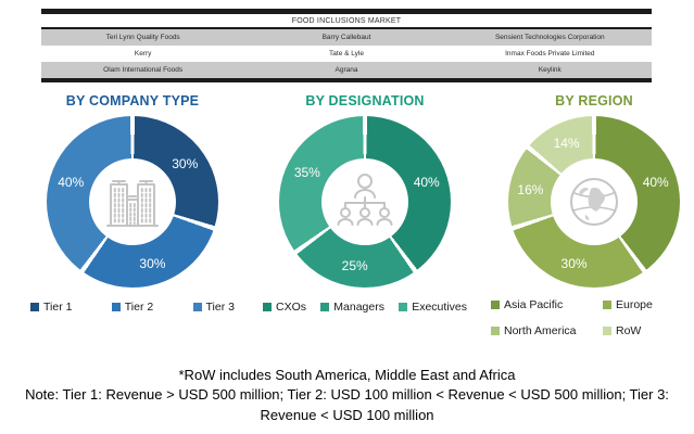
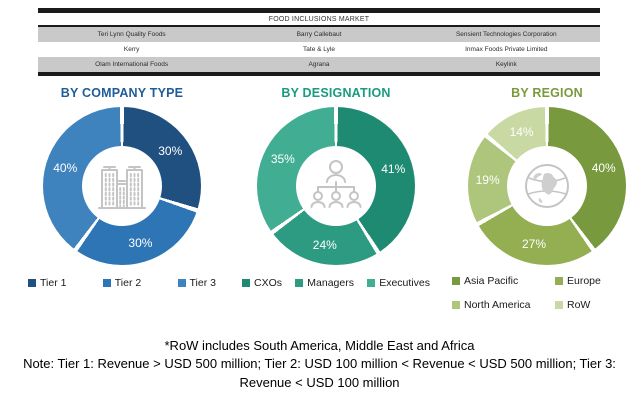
BY DESIGNATION/CXOs: 40% -> 41%
BY DESIGNATION/Managers: 25% -> 24%
BY REGION/Europe: 30% -> 27%
BY REGION/North America: 16% -> 19%
